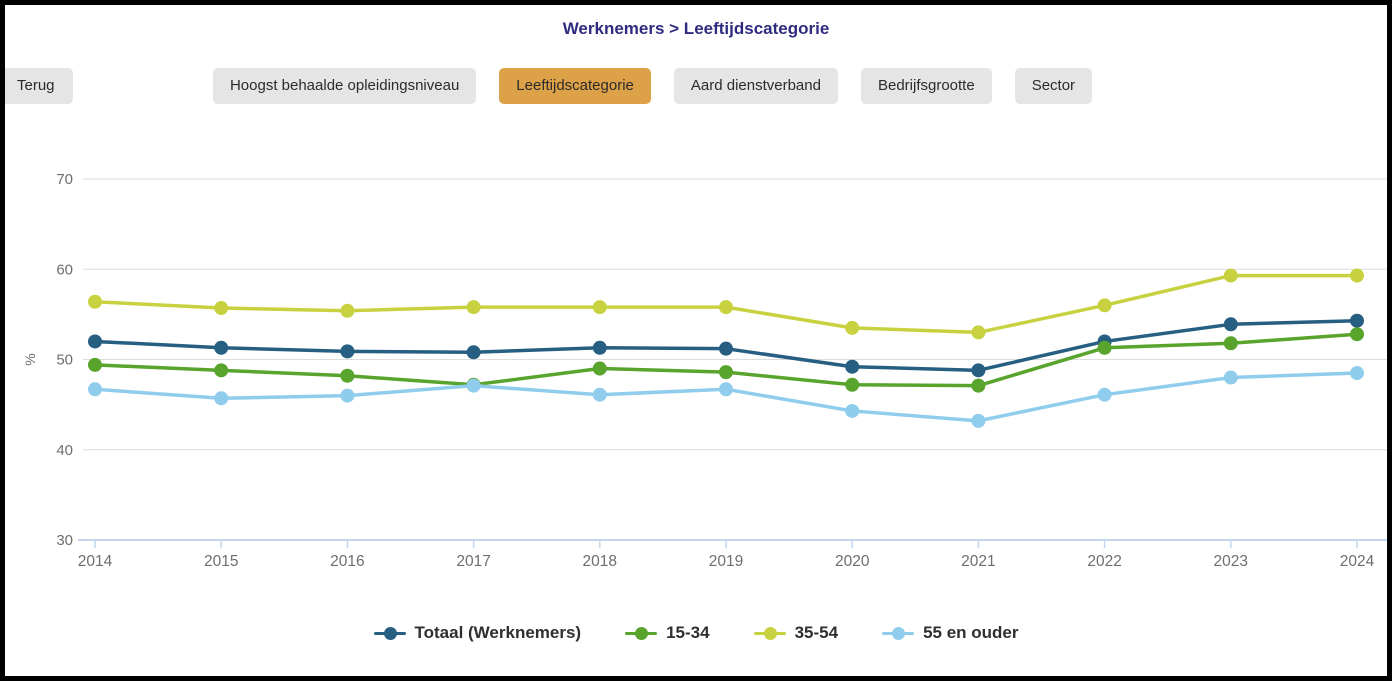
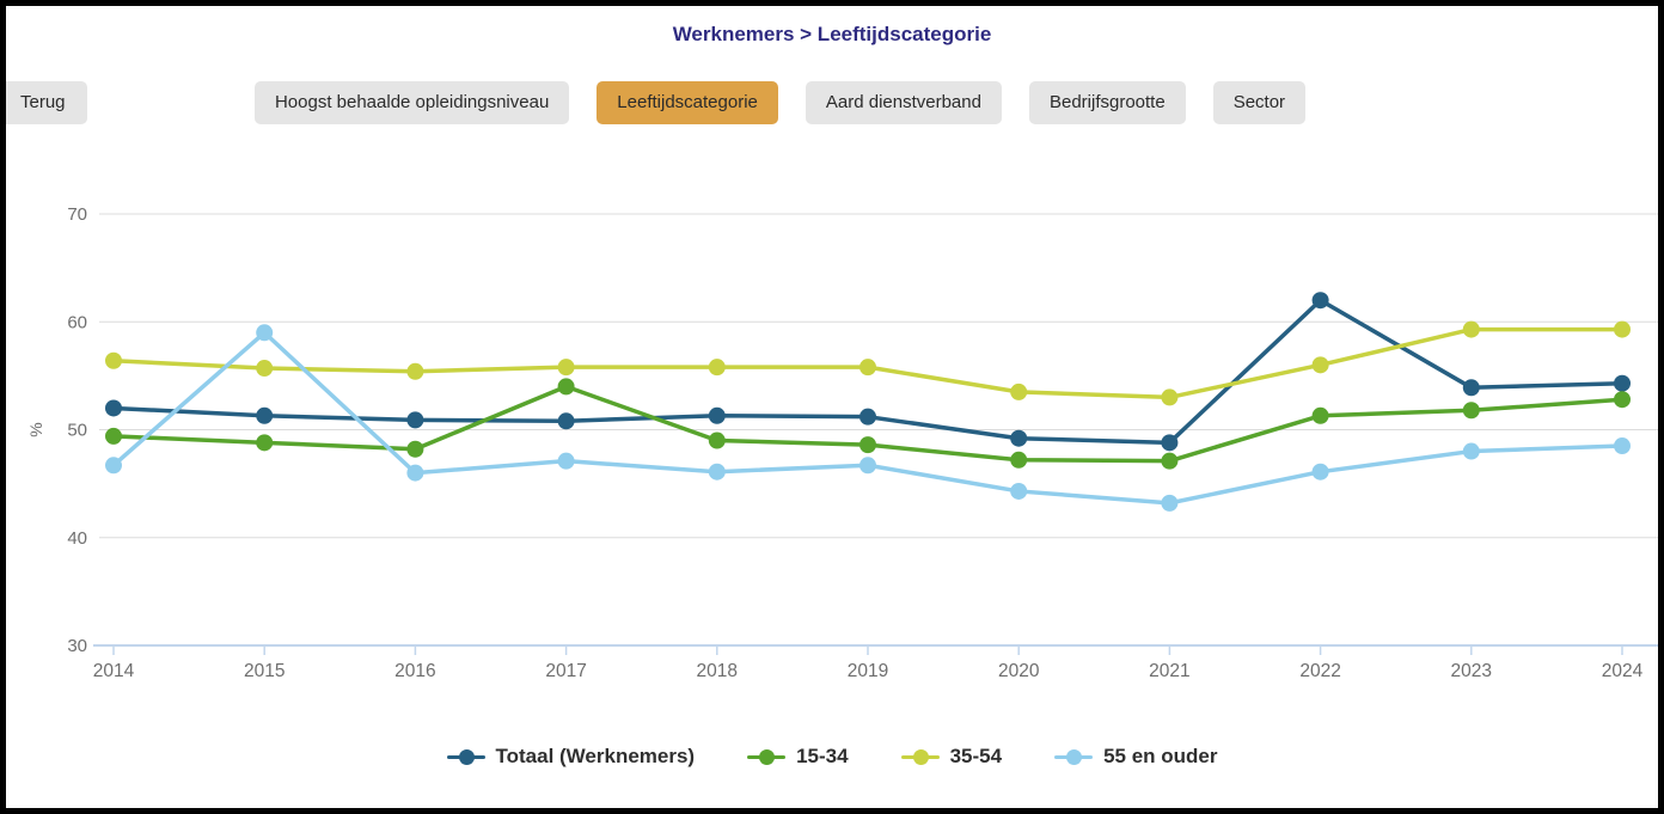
55 en ouder/2015: 46 -> 59
15-34/2017: 47 -> 54
Totaal (Werknemers)/2022: 52 -> 62
